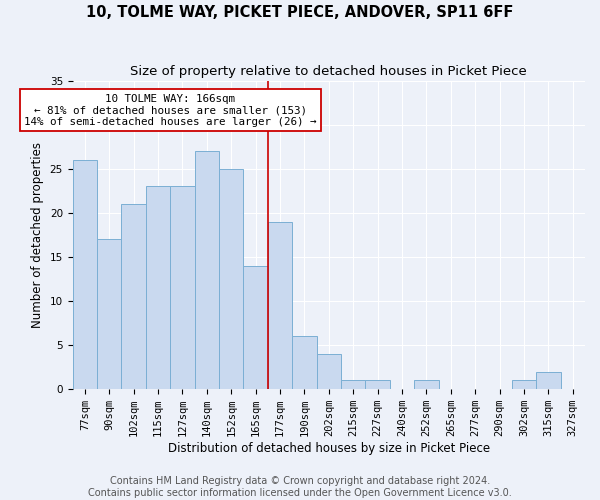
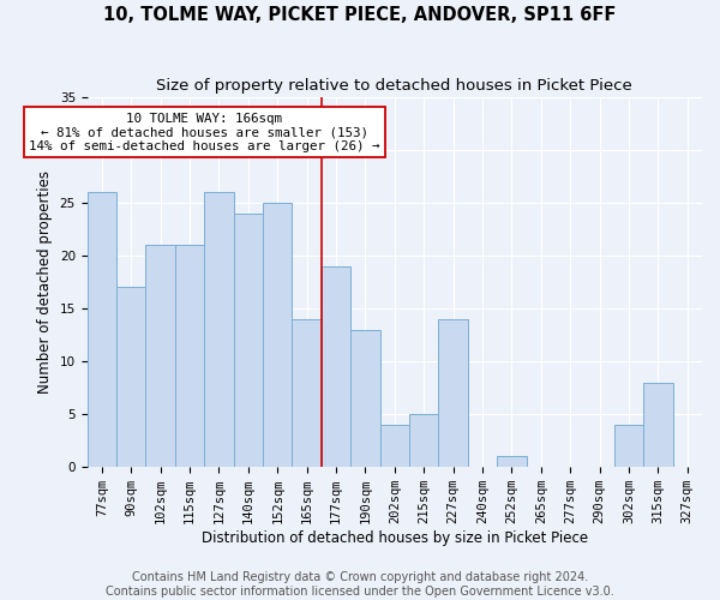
115sqm: 23 -> 21
127sqm: 23 -> 26
140sqm: 27 -> 24
190sqm: 6 -> 13
215sqm: 1 -> 5
227sqm: 1 -> 14
302sqm: 1 -> 4
315sqm: 2 -> 8
